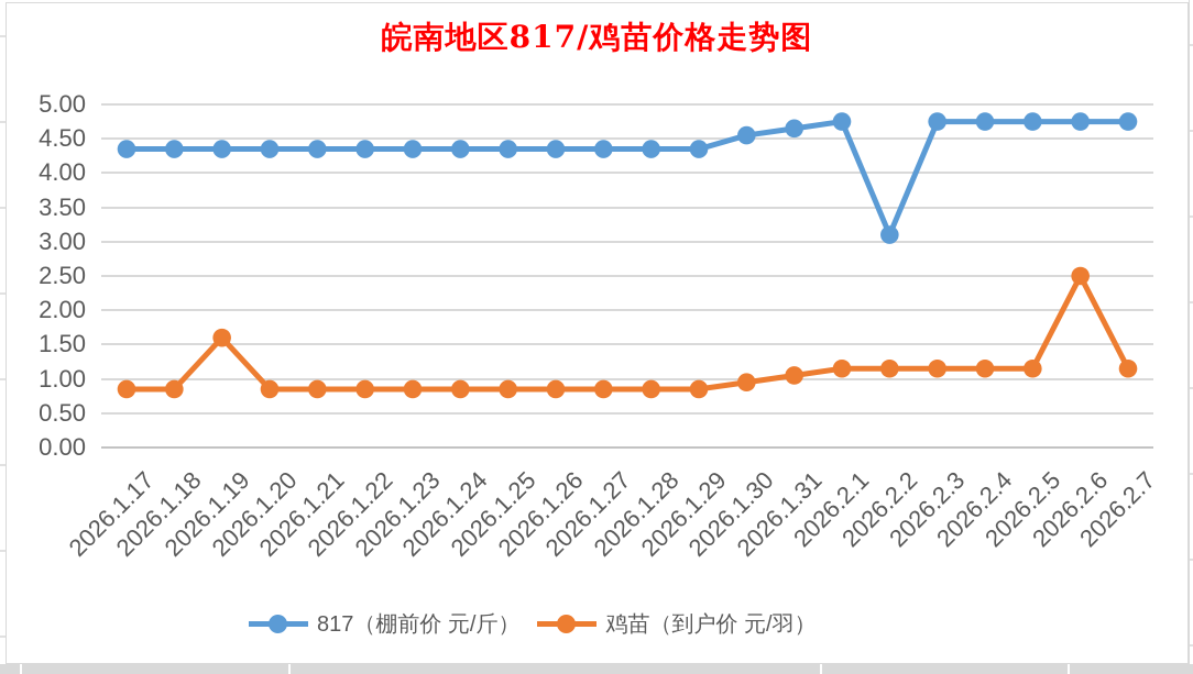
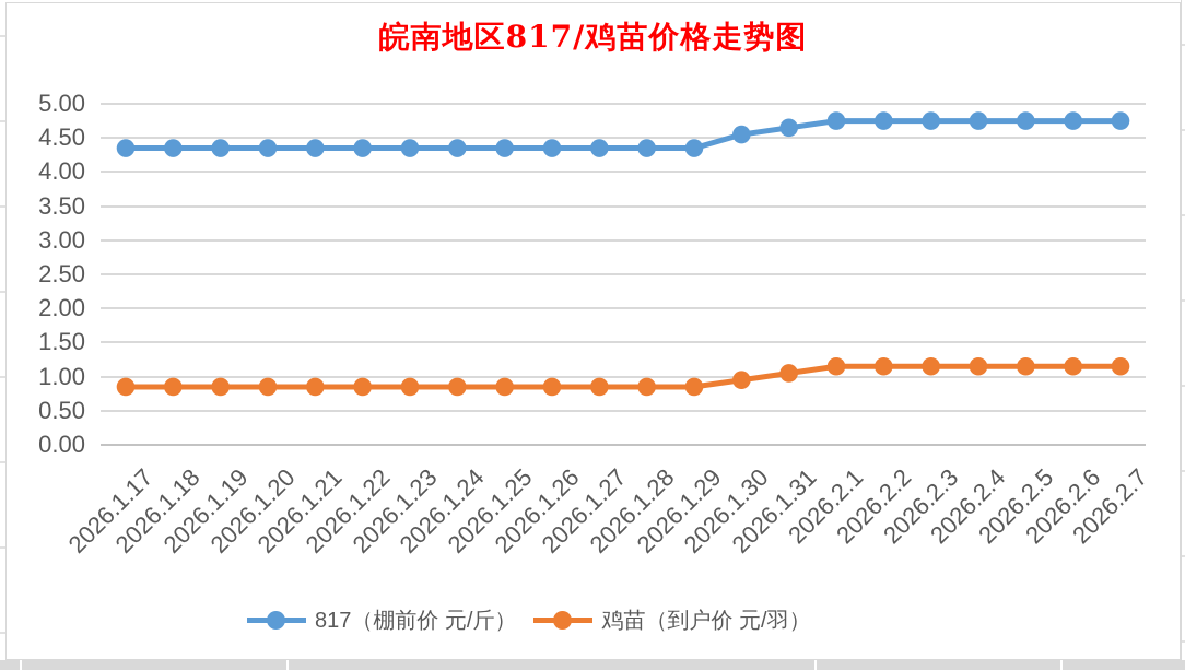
鸡苗（到户价 元/羽）/2026.1.19: 1.6 -> 0.8
817（棚前价 元/斤）/2026.2.2: 3.1 -> 4.8
鸡苗（到户价 元/羽）/2026.2.6: 2.5 -> 1.1
